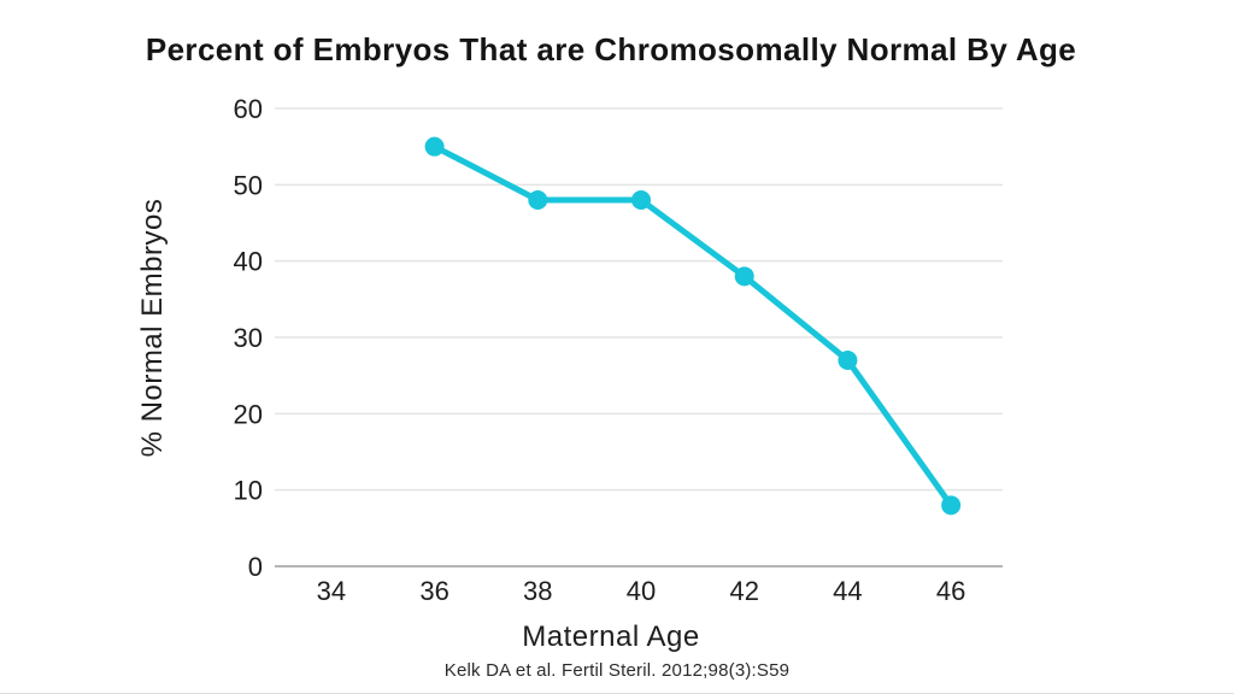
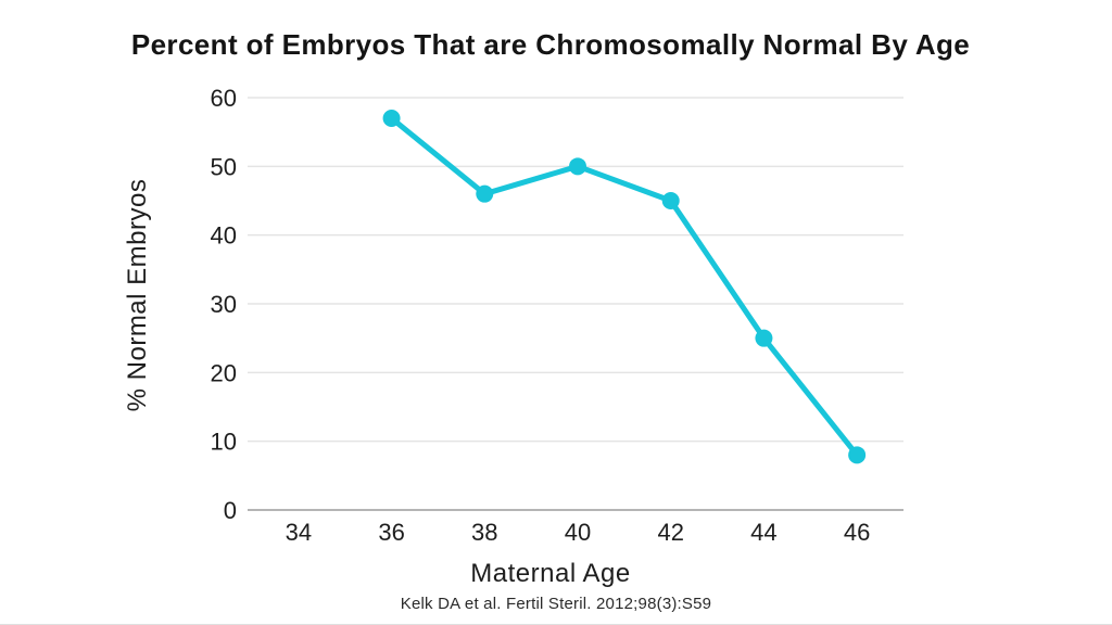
36: 55 -> 57
38: 48 -> 46
40: 48 -> 50
42: 38 -> 45
44: 27 -> 25
